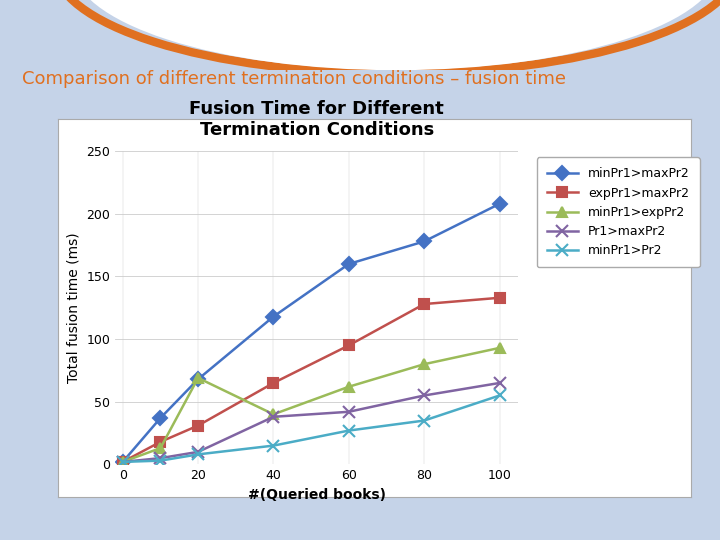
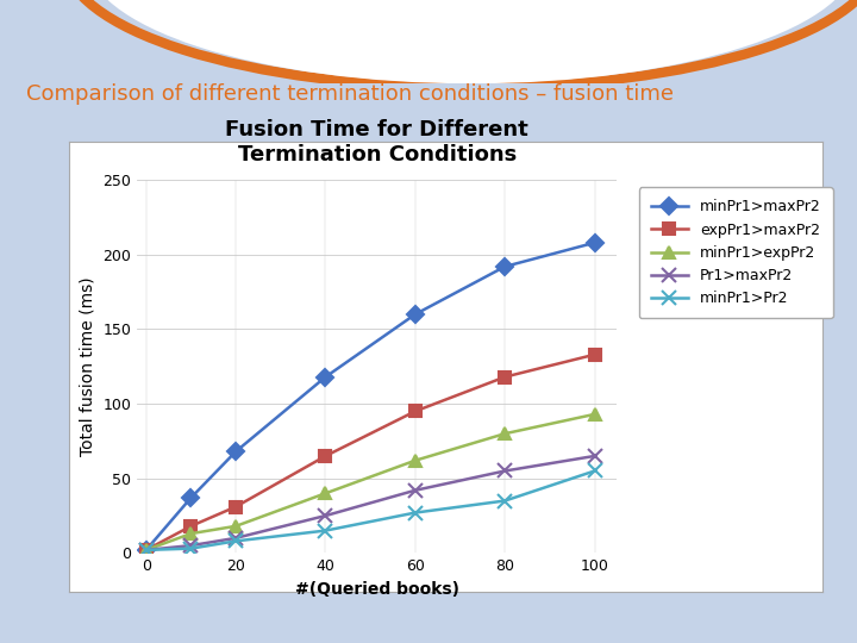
minPr1>expPr2/20: 69 -> 18
Pr1>maxPr2/40: 38 -> 25
minPr1>maxPr2/80: 178 -> 192
expPr1>maxPr2/80: 128 -> 118
